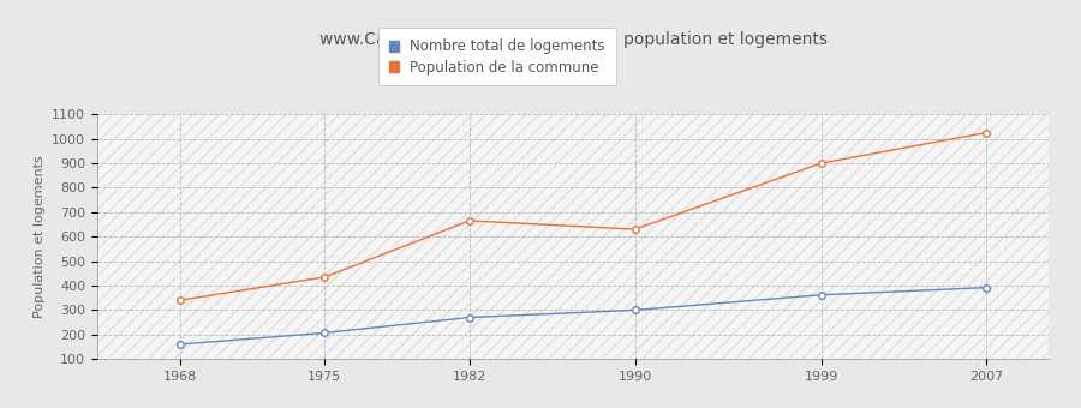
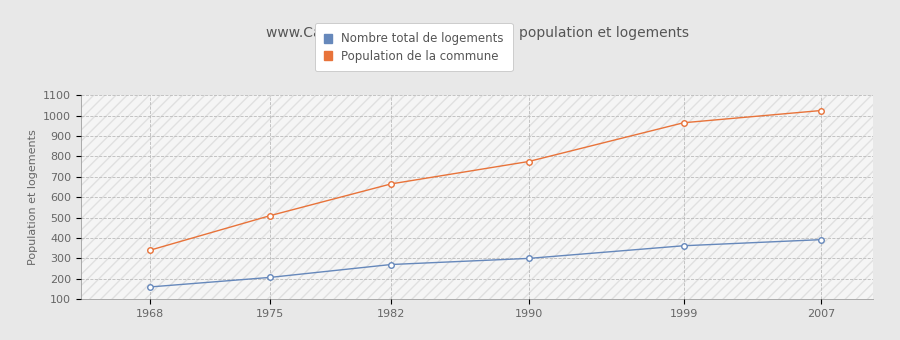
Population de la commune/1975: 435 -> 510
Population de la commune/1990: 630 -> 775
Population de la commune/1999: 900 -> 965
